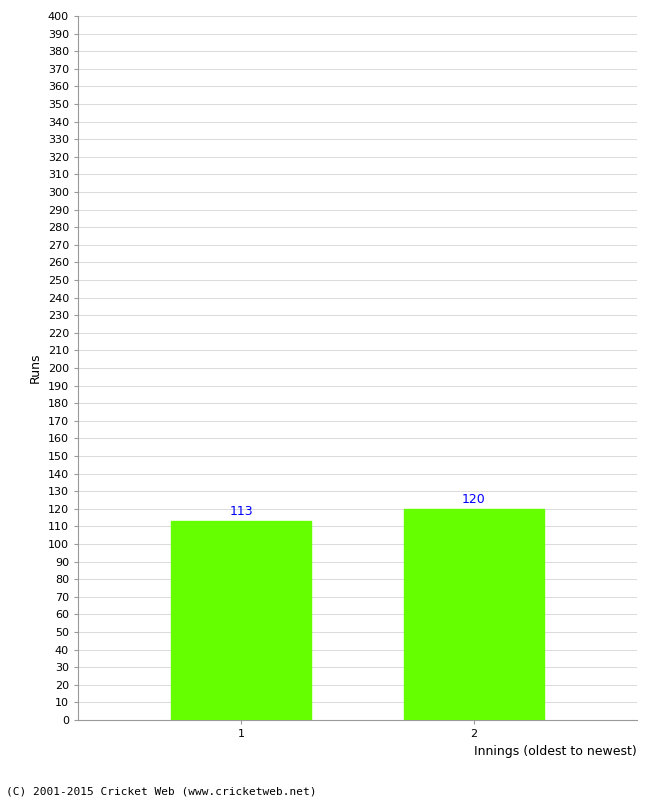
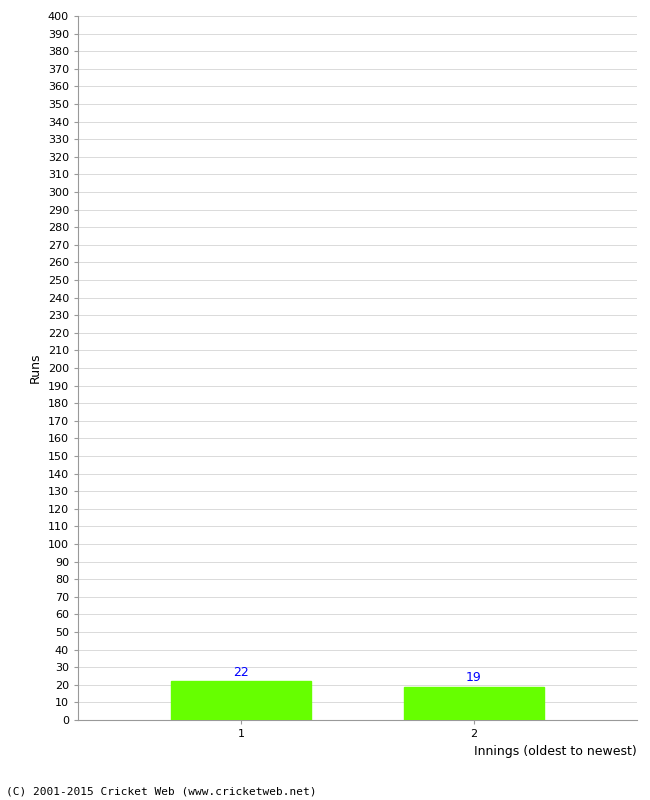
1: 113 -> 22
2: 120 -> 19
